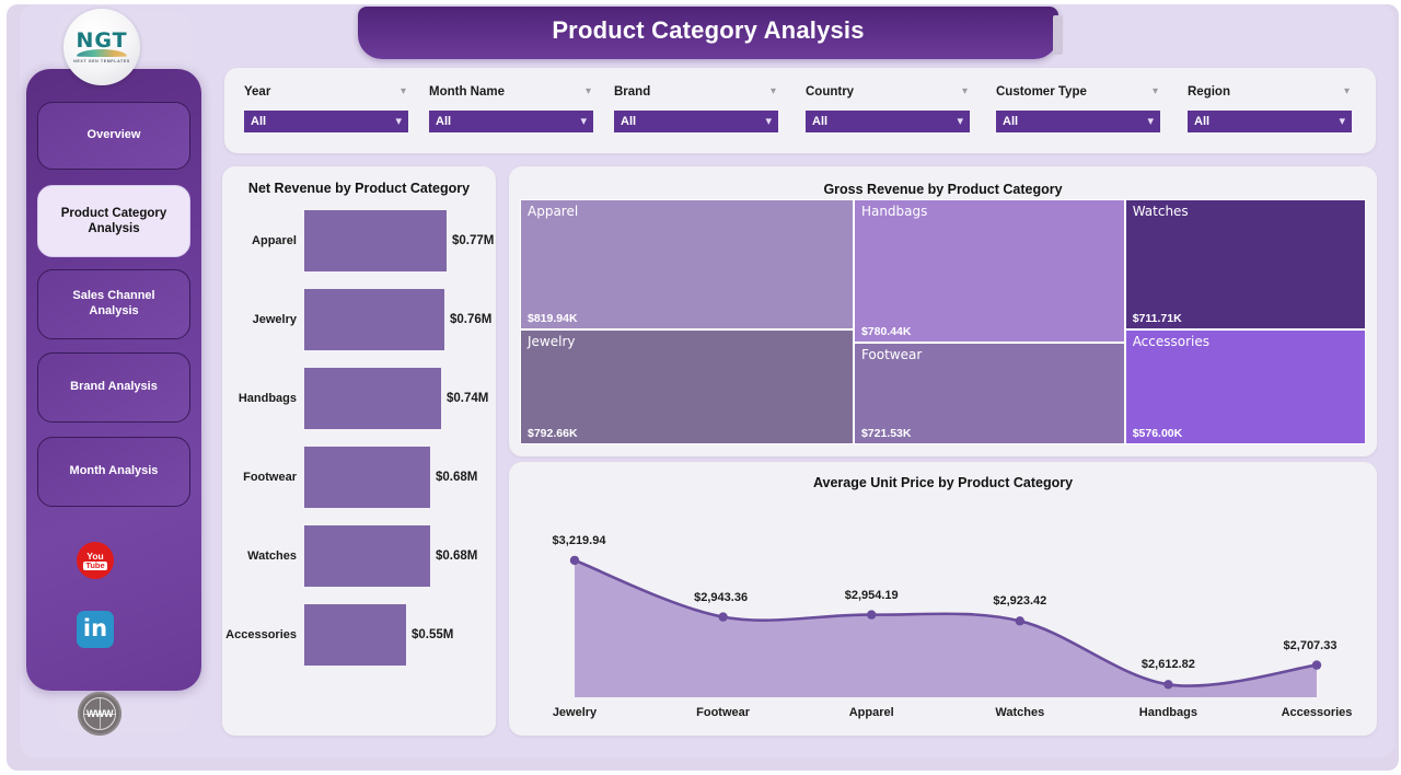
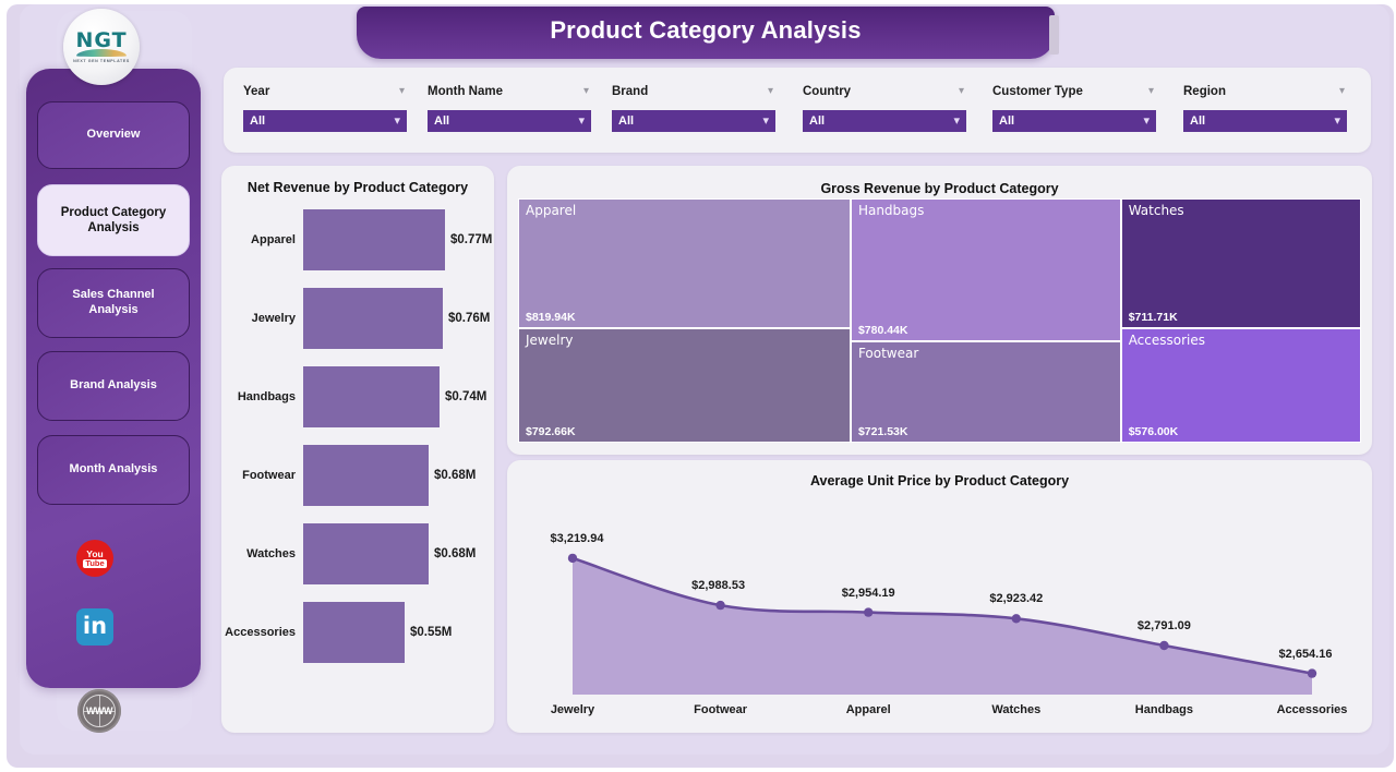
Average Unit Price by Product Category/Footwear: $2,943.36 -> $2,988.53
Average Unit Price by Product Category/Handbags: $2,612.82 -> $2,791.09
Average Unit Price by Product Category/Accessories: $2,707.33 -> $2,654.16
